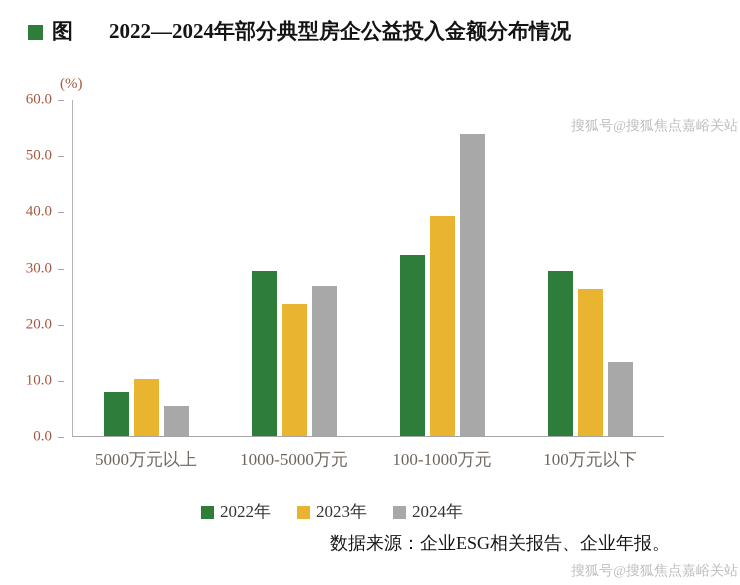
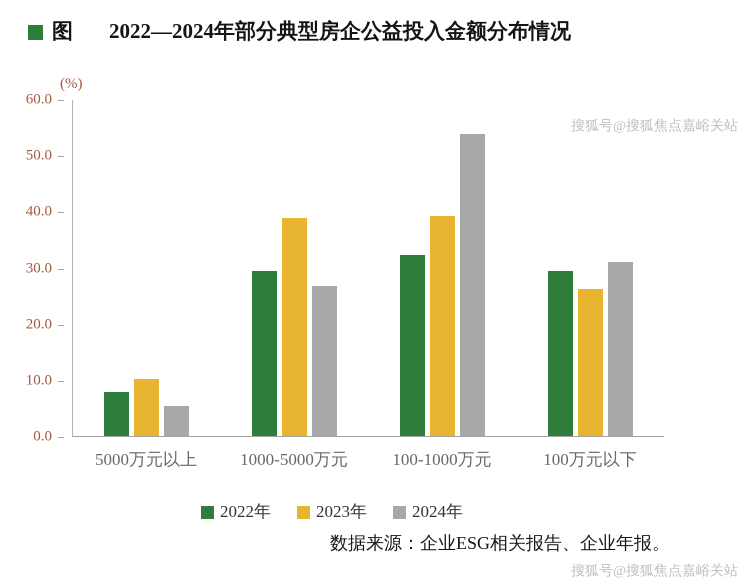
2023年/1000-5000万元: 24 -> 39
2024年/100万元以下: 13 -> 31
